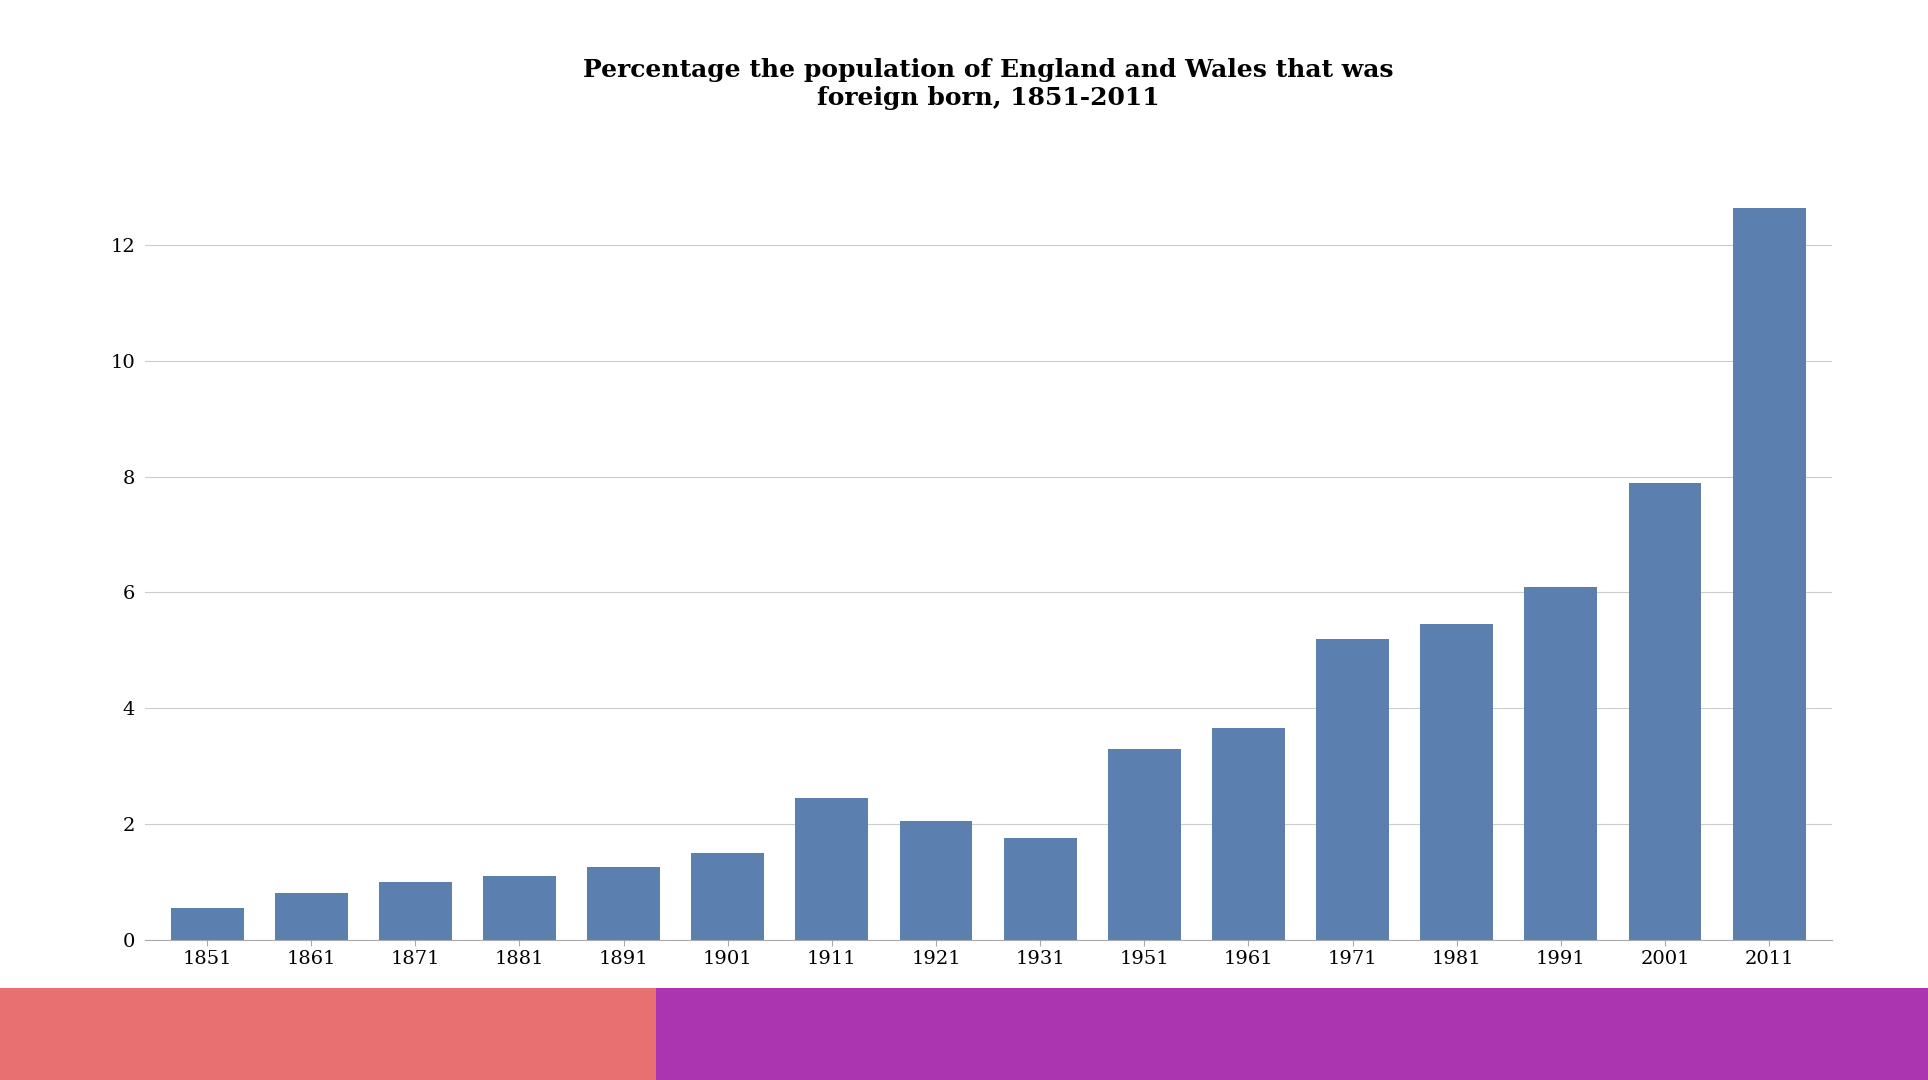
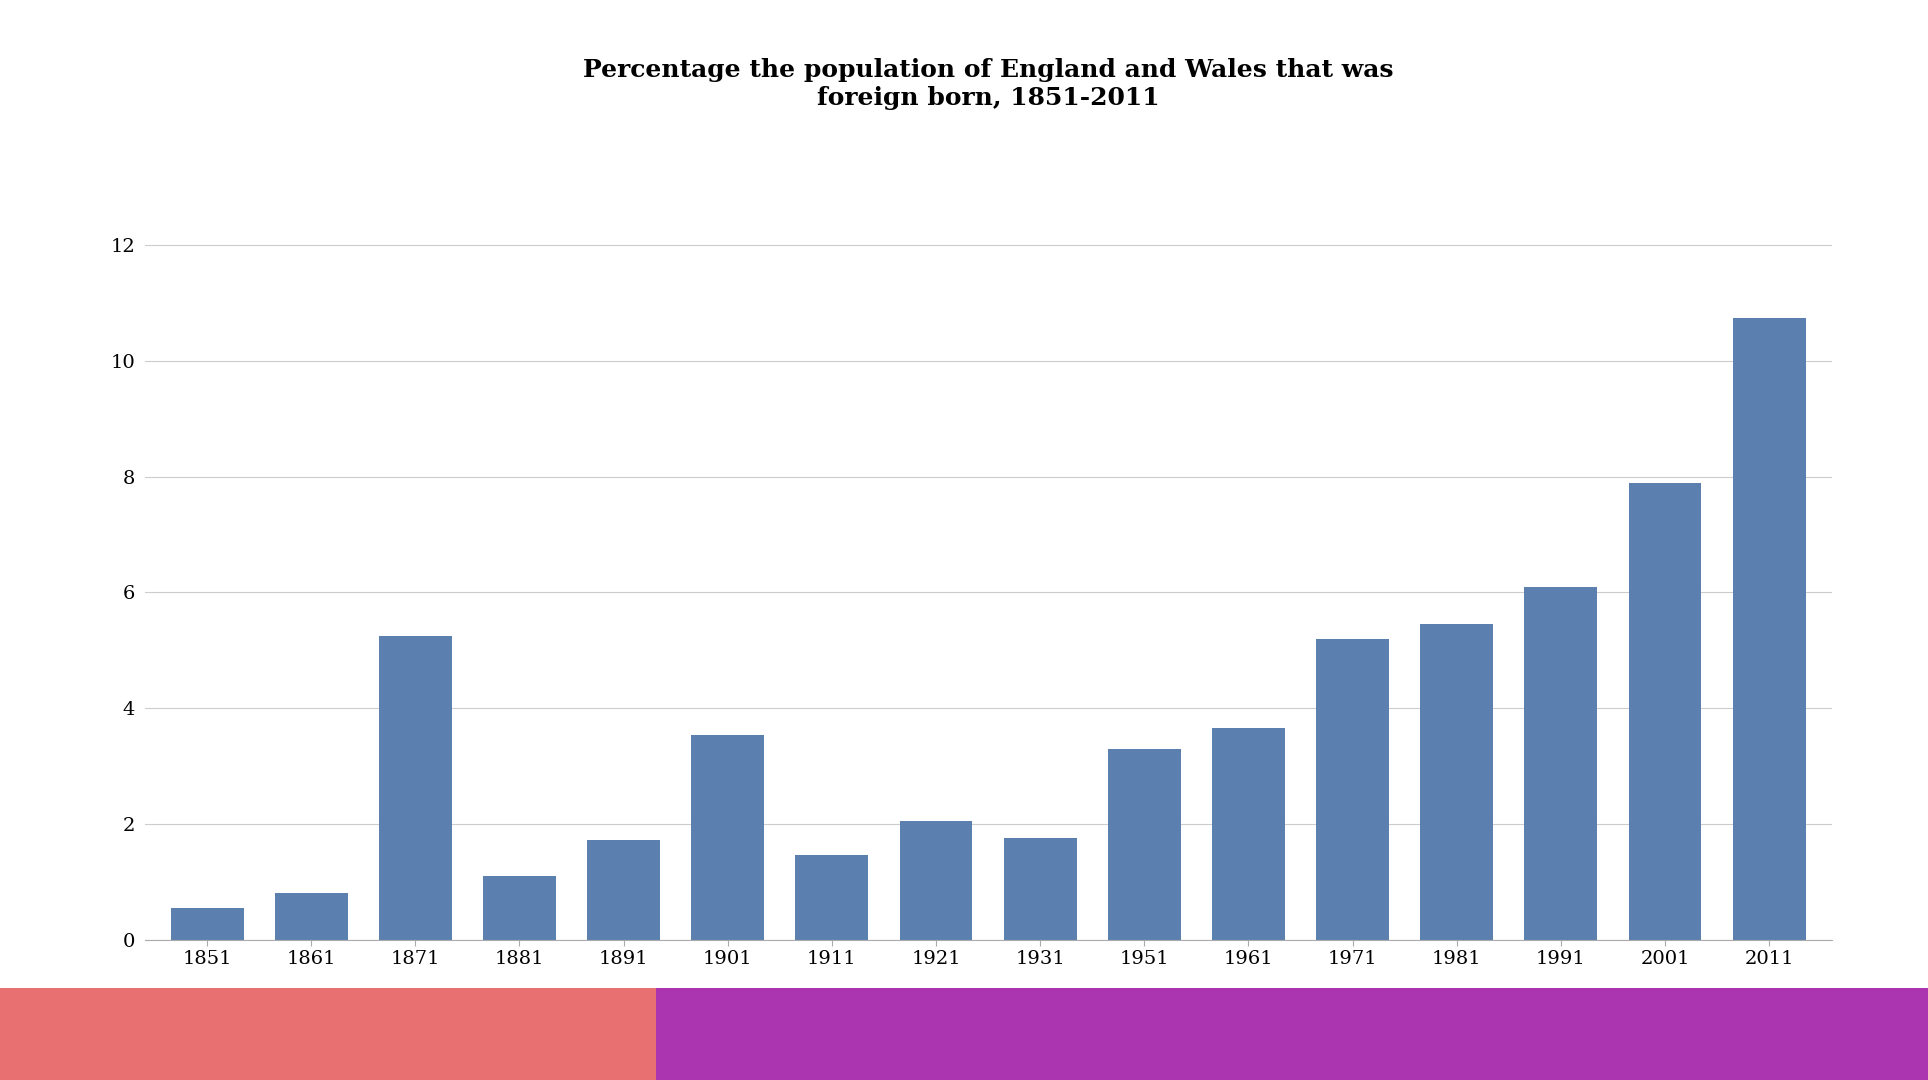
1871: 1.00 -> 5.24
1891: 1.25 -> 1.72
1901: 1.50 -> 3.54
1911: 2.45 -> 1.46
2011: 12.65 -> 10.74
